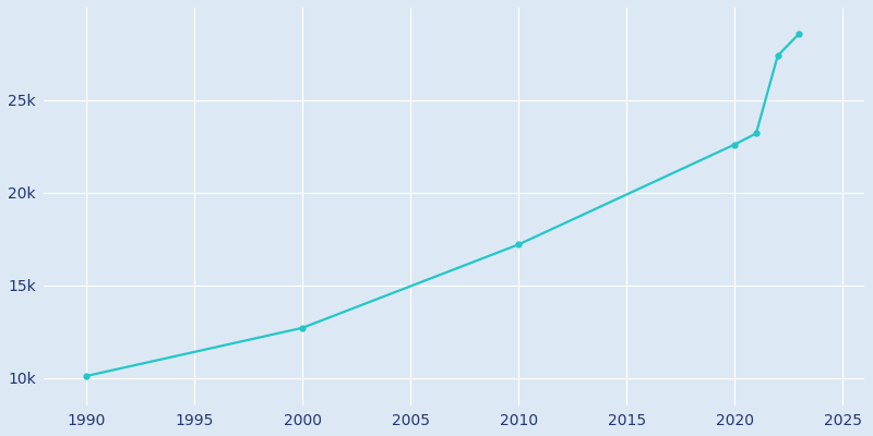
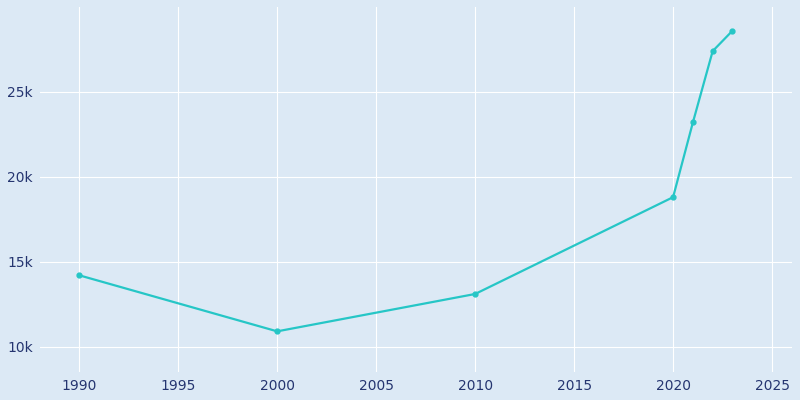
1990: 10.1k -> 14.2k
2000: 12.7k -> 10.9k
2010: 17.2k -> 13.1k
2020: 22.6k -> 18.8k
